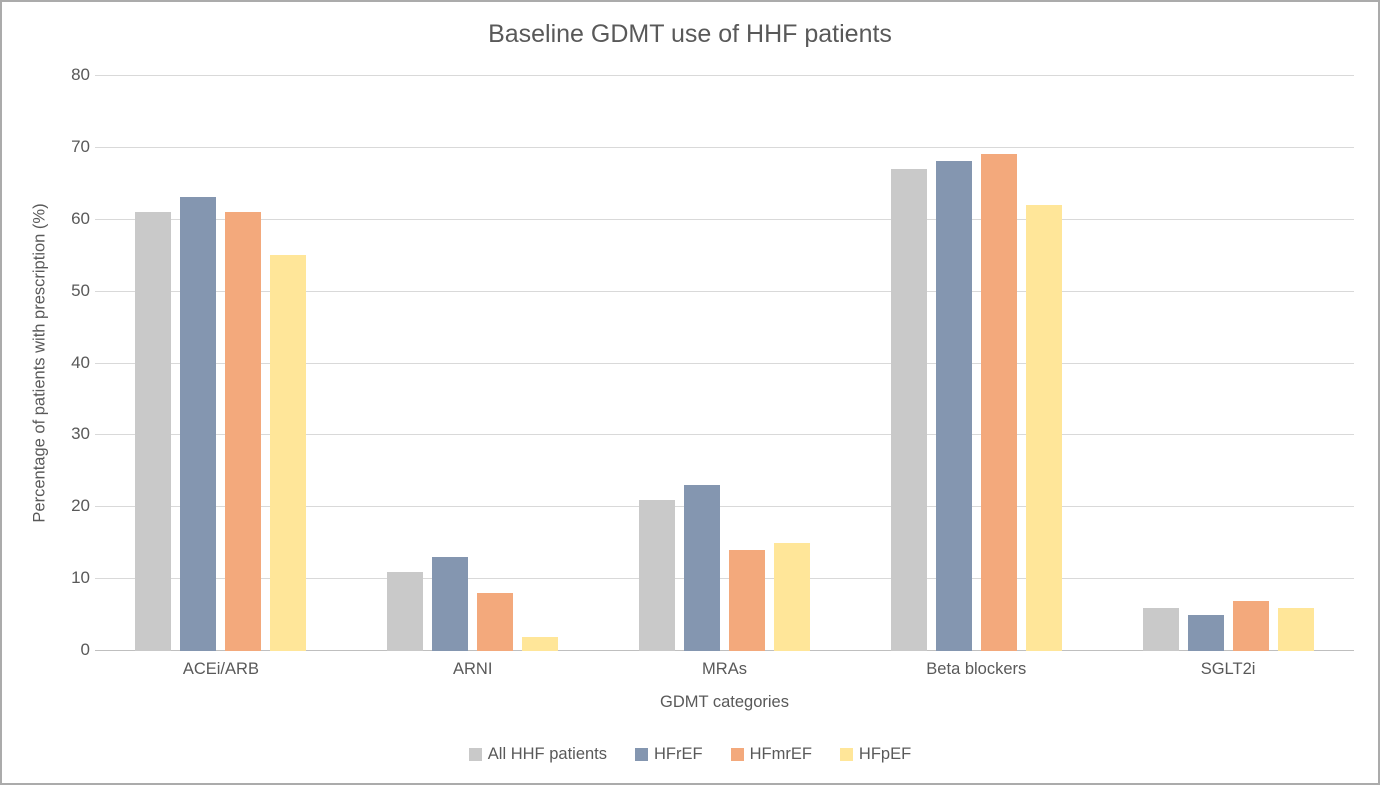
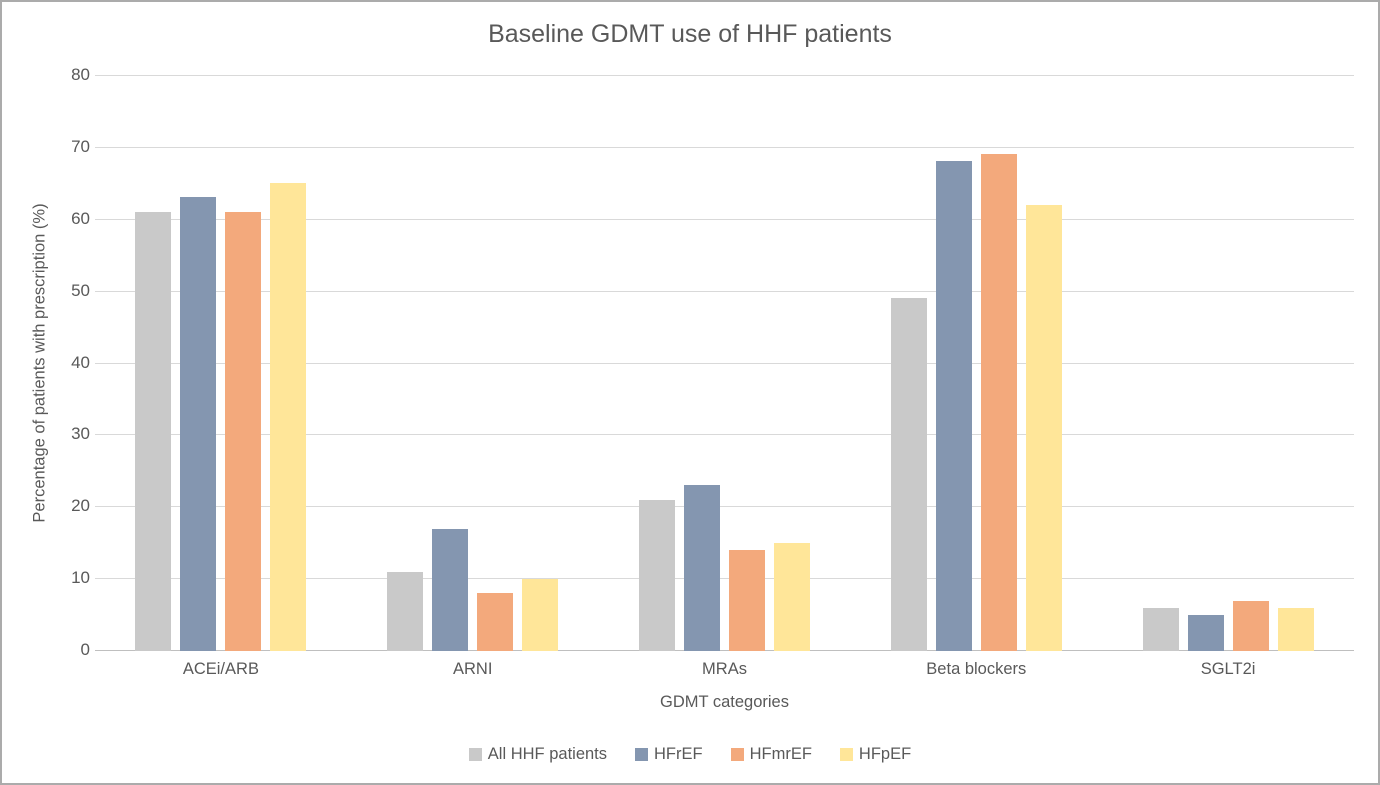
HFpEF/ACEi/ARB: 55 -> 65
HFrEF/ARNI: 13 -> 17
HFpEF/ARNI: 2 -> 10
All HHF patients/Beta blockers: 67 -> 49
